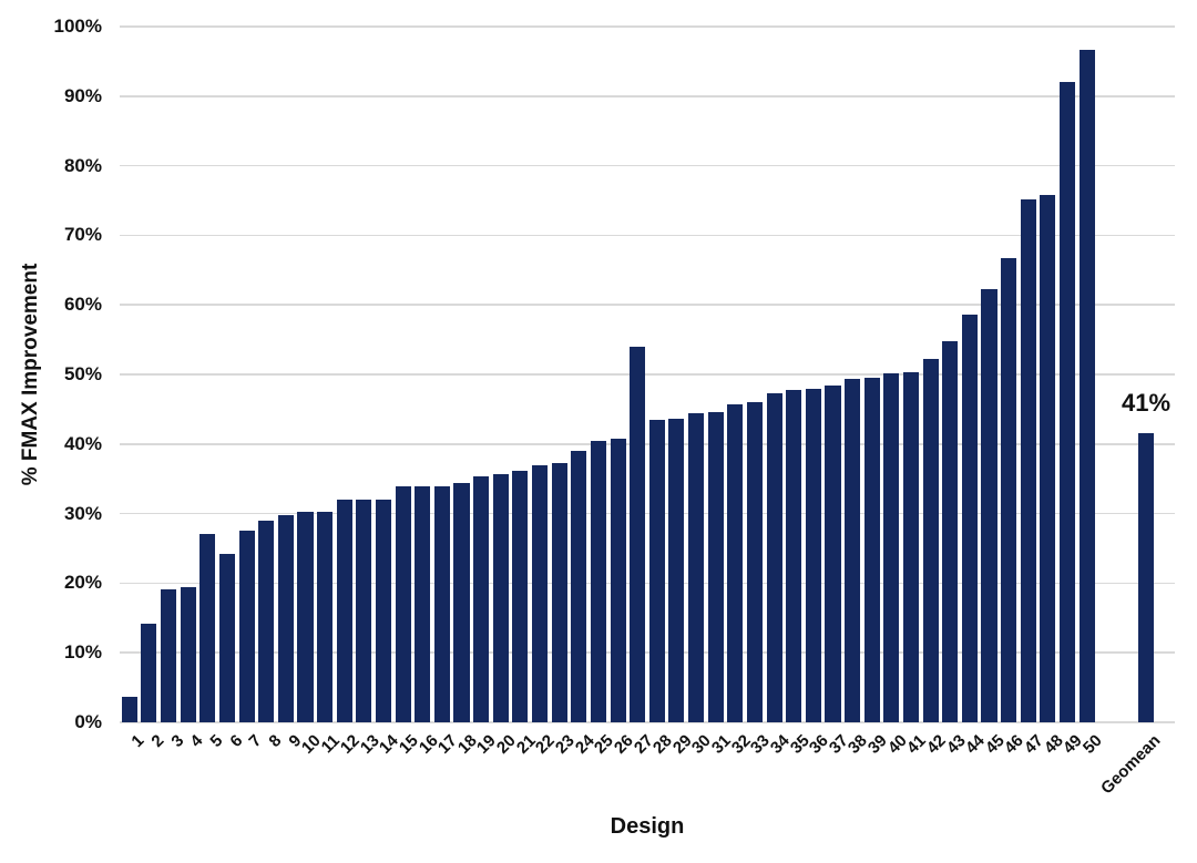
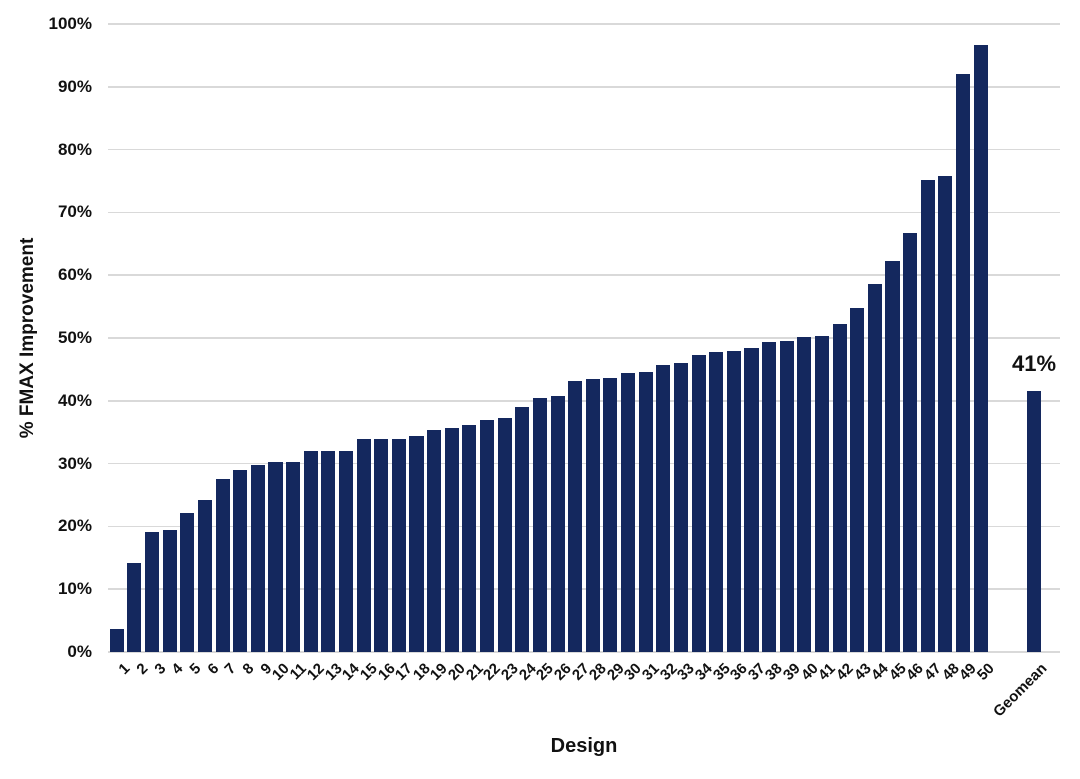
5: 27% -> 22%
27: 54% -> 43%
